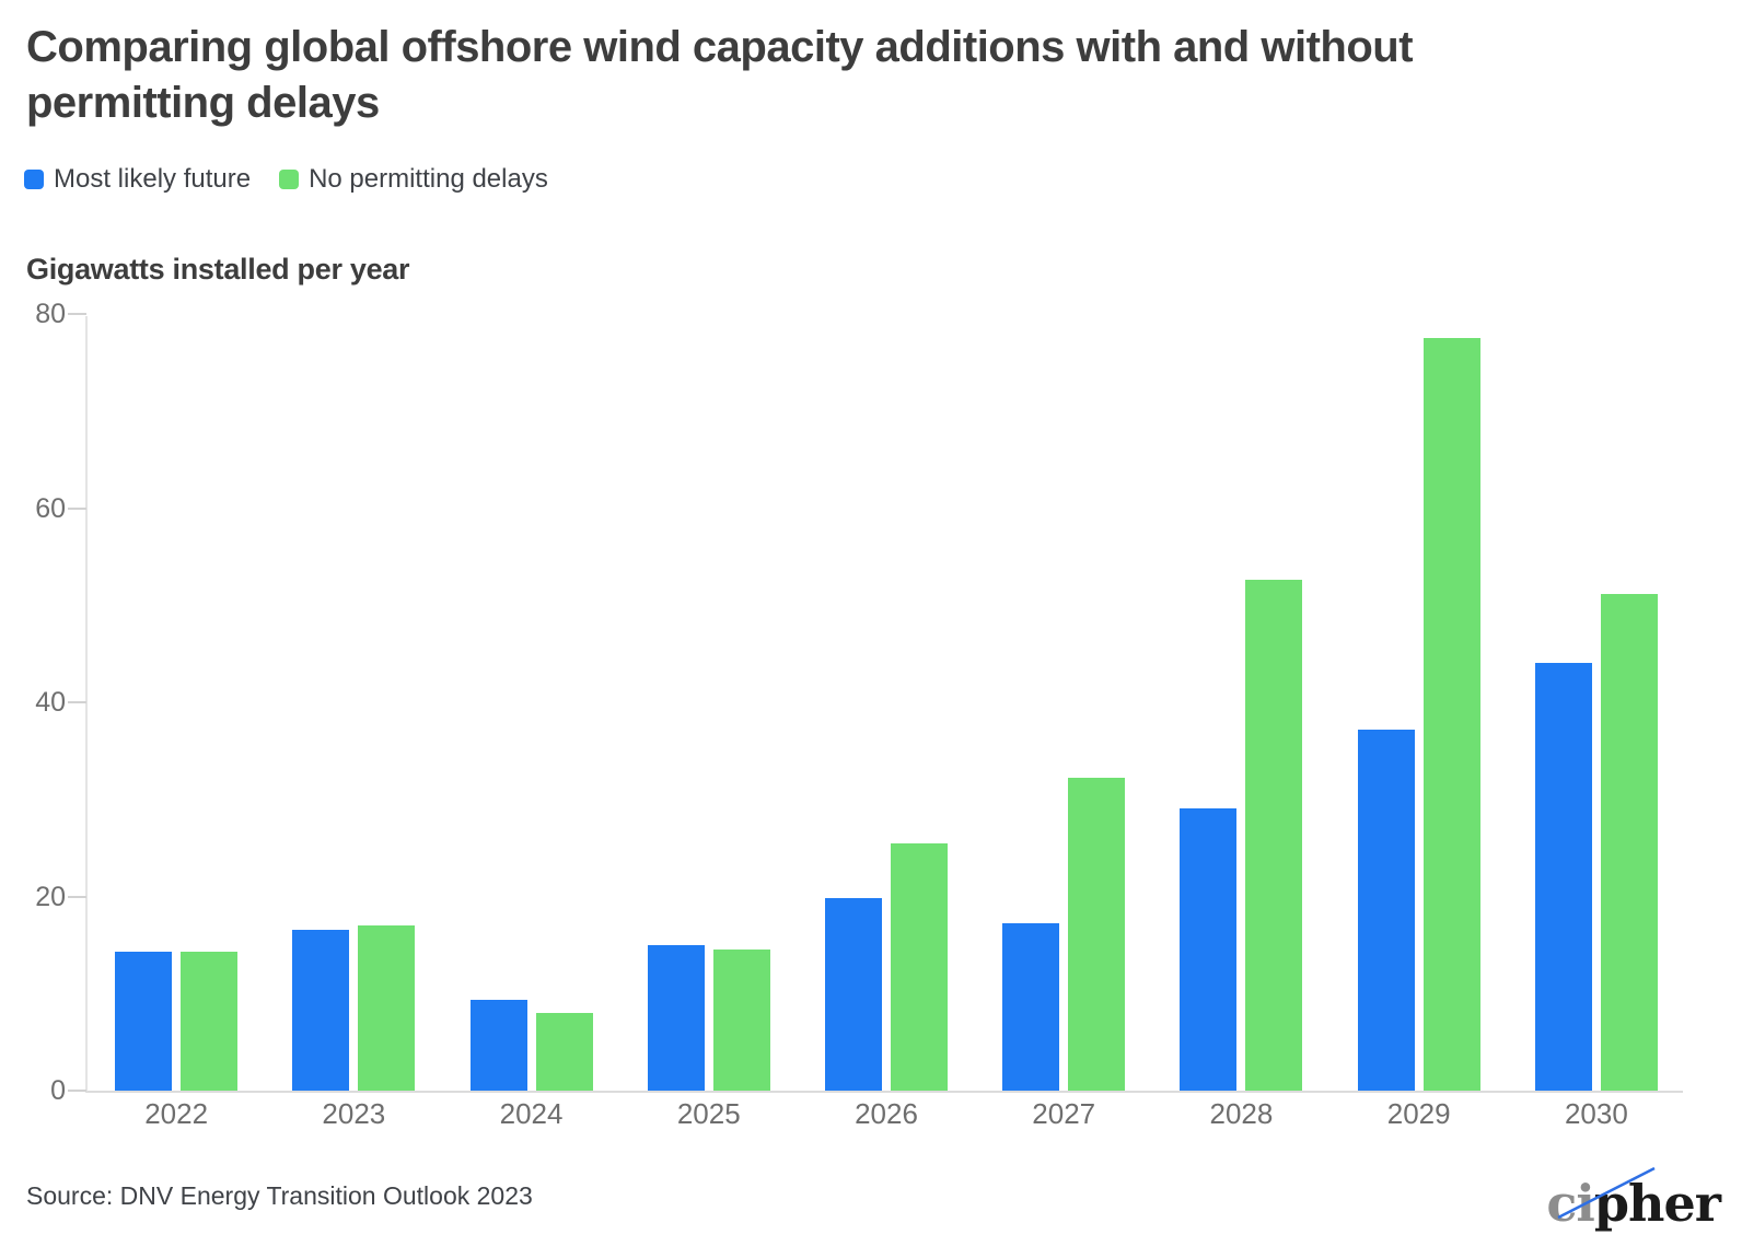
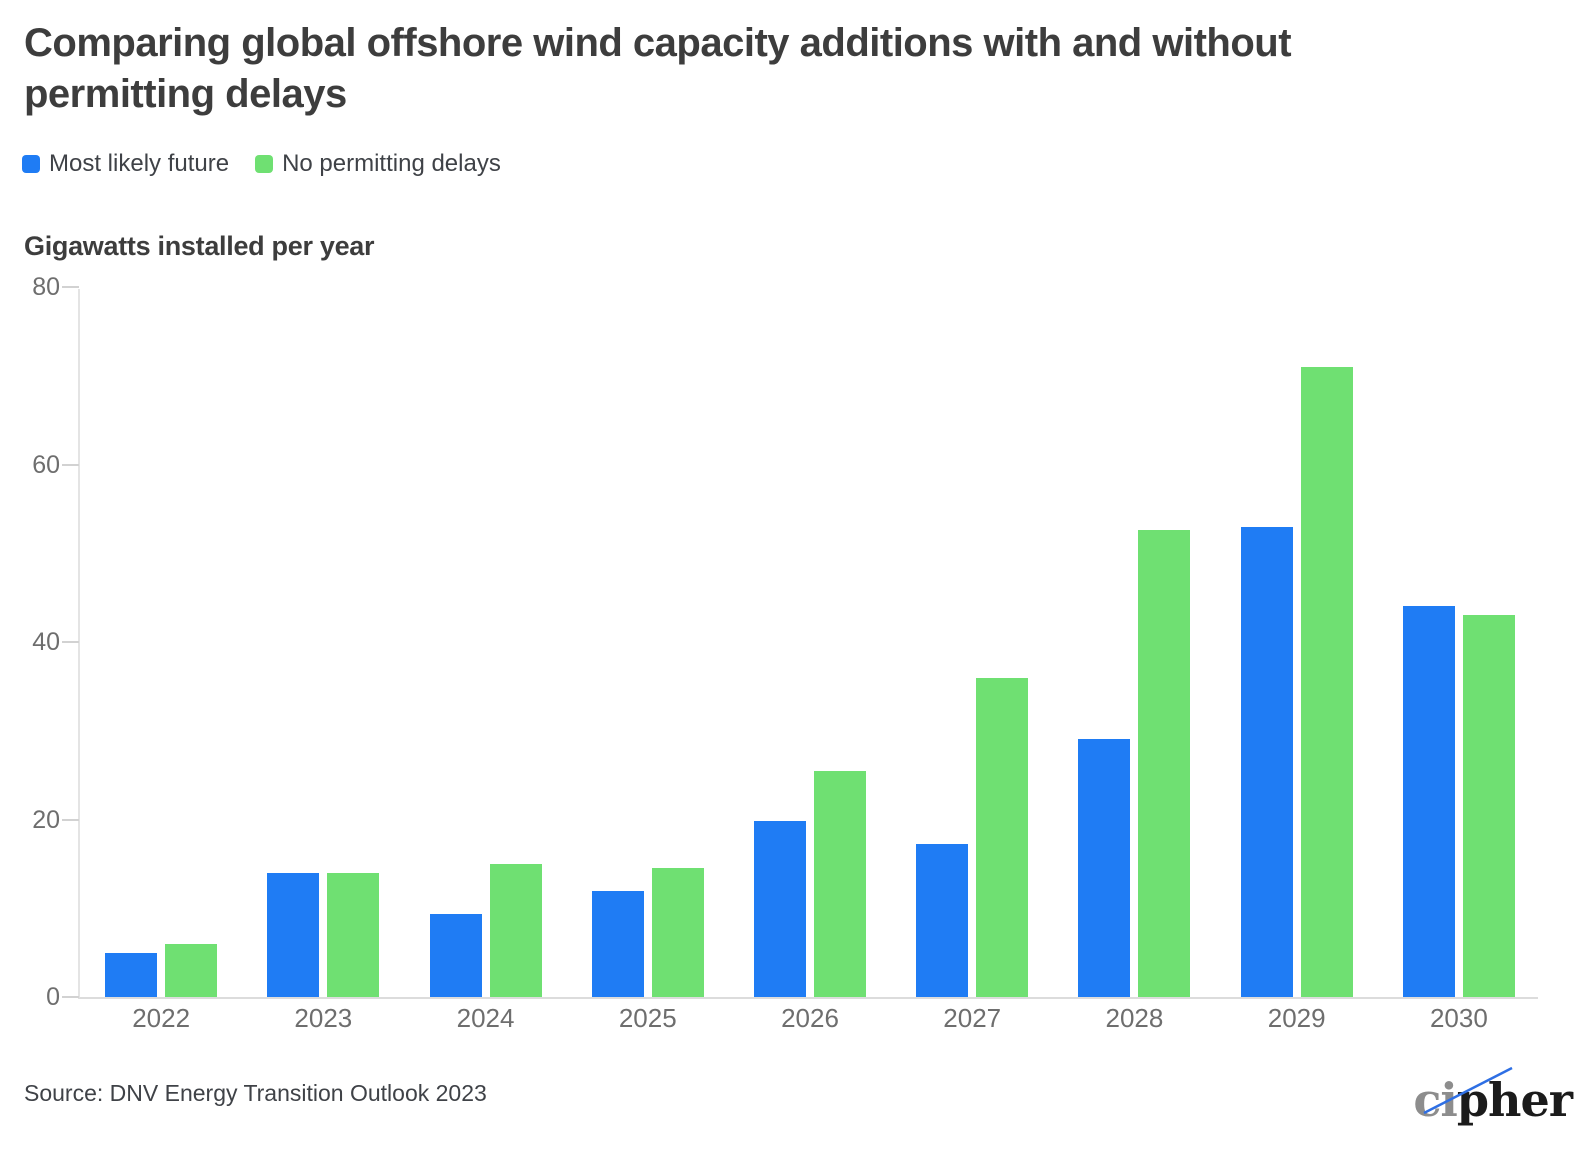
Most likely future/2022: 14 -> 5
No permitting delays/2022: 14 -> 6
Most likely future/2023: 17 -> 14
No permitting delays/2023: 17 -> 14
No permitting delays/2024: 8 -> 15
Most likely future/2025: 15 -> 12
No permitting delays/2027: 32 -> 36
Most likely future/2029: 37 -> 53
No permitting delays/2029: 78 -> 71
No permitting delays/2030: 51 -> 43
